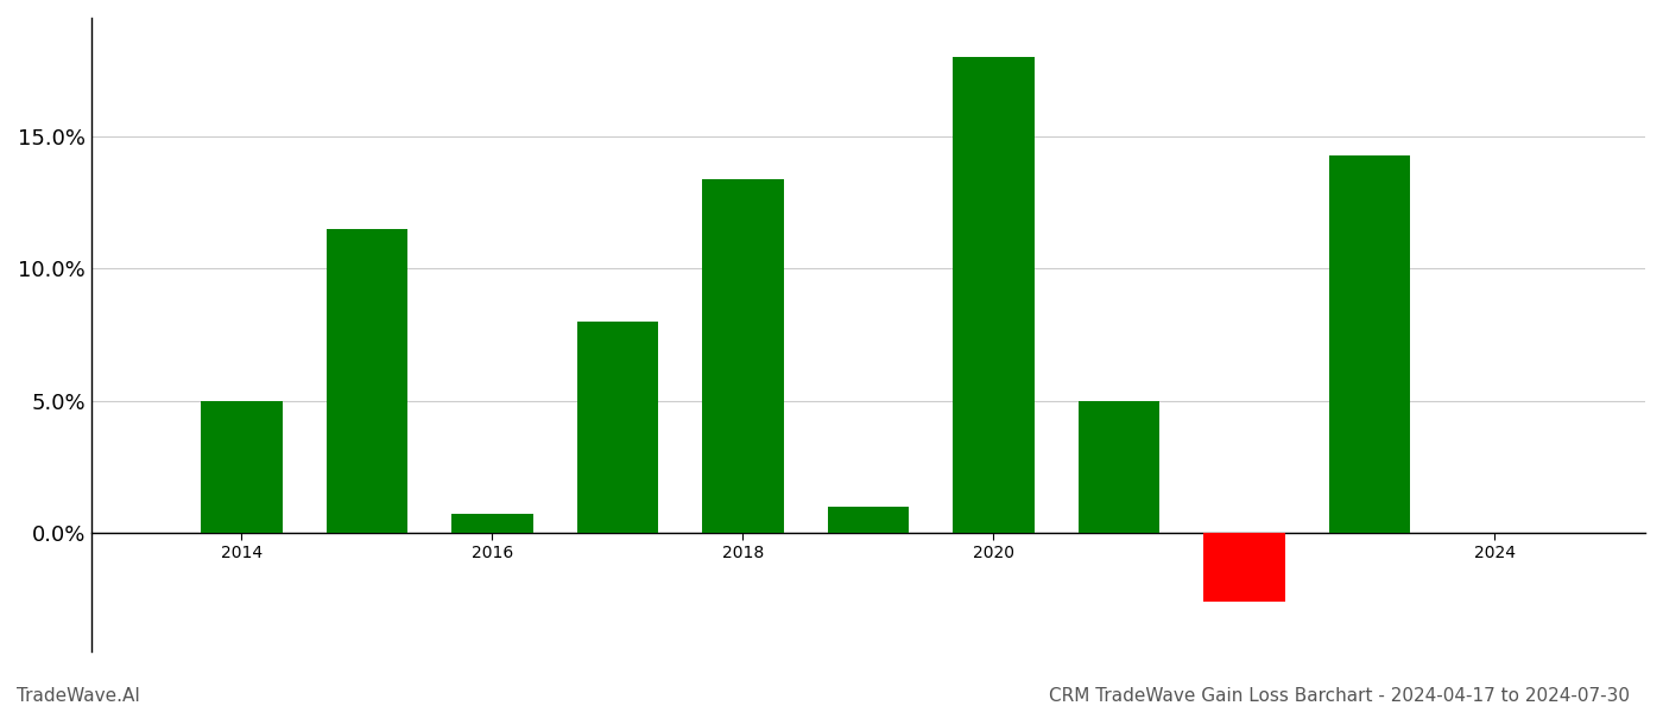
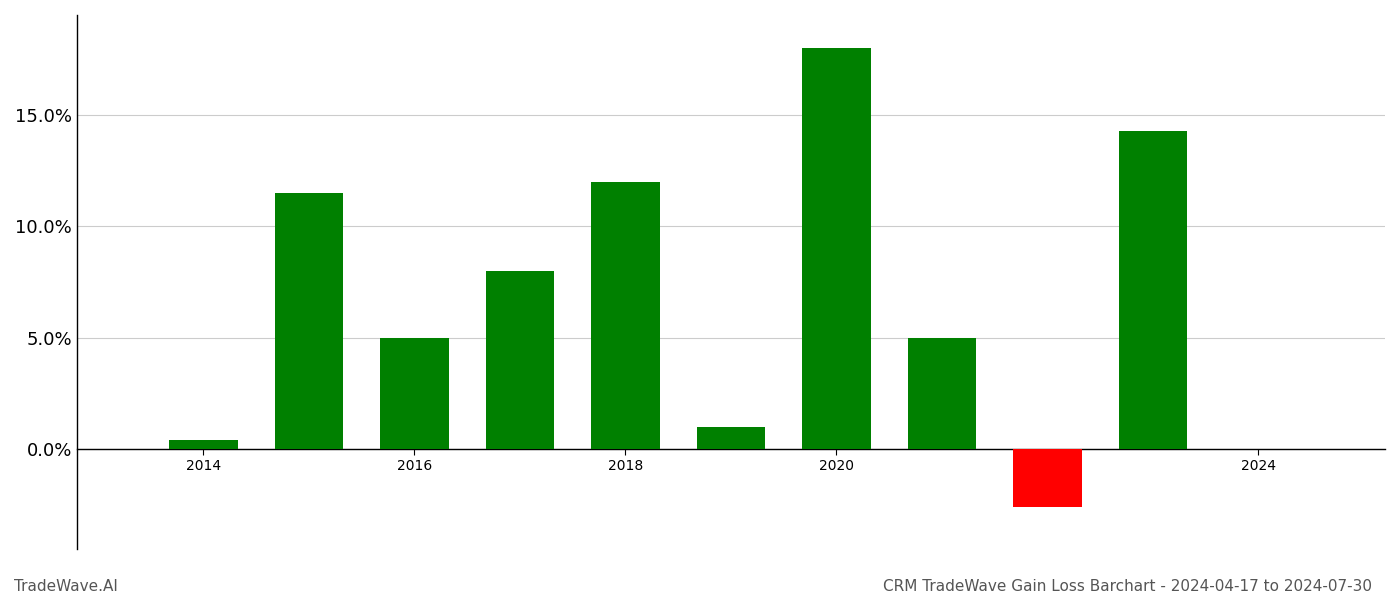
2014: 5.0% -> 0.4%
2016: 0.7% -> 5.0%
2018: 13.4% -> 12.0%
